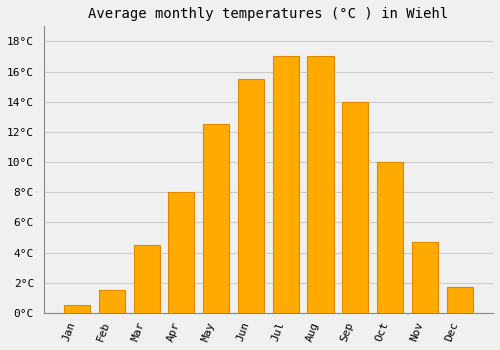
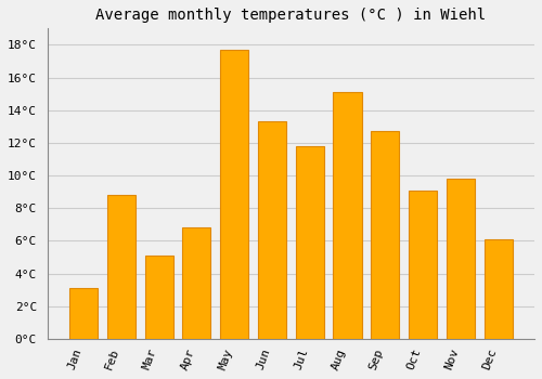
Jan: 0.5°C -> 3.1°C
Feb: 1.5°C -> 8.8°C
Mar: 4.5°C -> 5.1°C
Apr: 8.0°C -> 6.8°C
May: 12.5°C -> 17.7°C
Jun: 15.5°C -> 13.3°C
Jul: 17.0°C -> 11.8°C
Aug: 17.0°C -> 15.1°C
Sep: 14.0°C -> 12.7°C
Oct: 10.0°C -> 9.1°C
Nov: 4.7°C -> 9.8°C
Dec: 1.7°C -> 6.1°C
